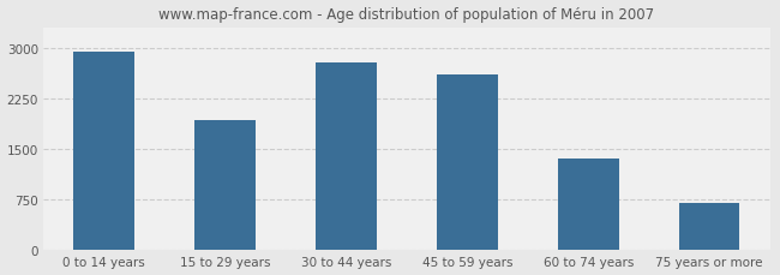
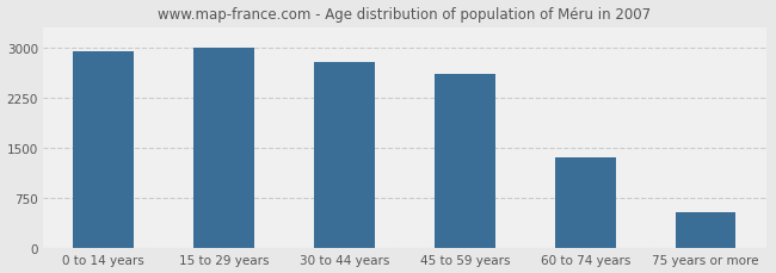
15 to 29 years: 1920 -> 3000
75 years or more: 700 -> 540
